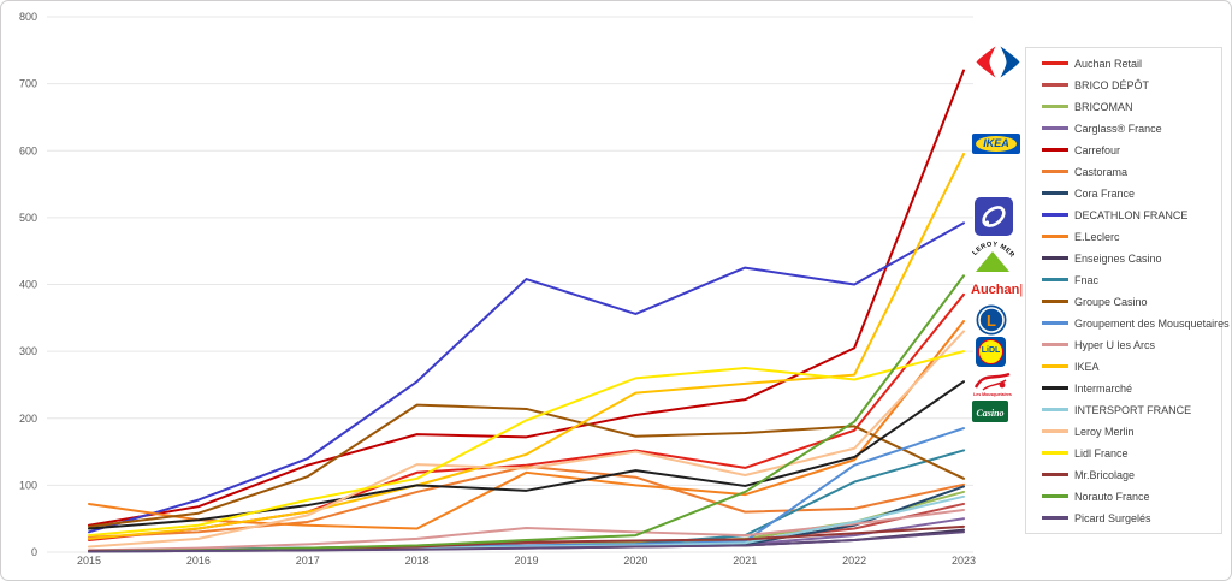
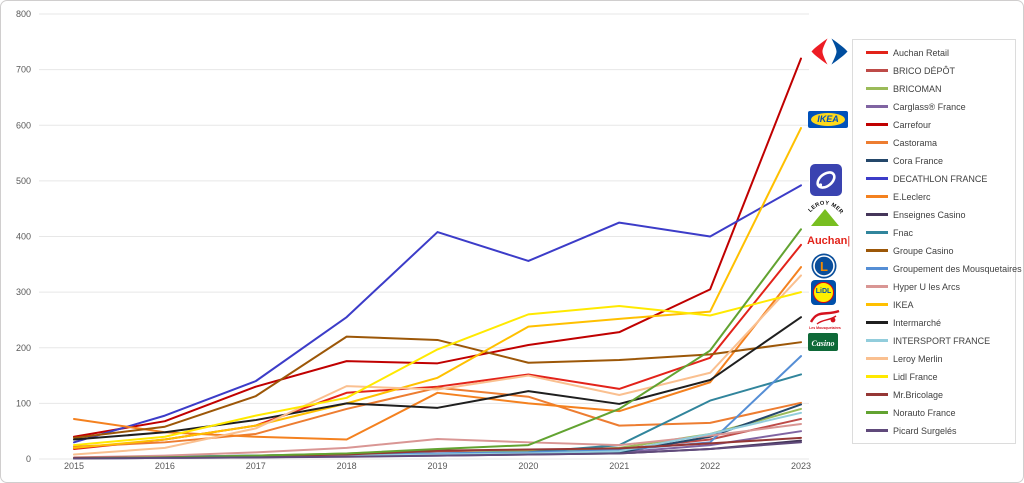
Groupement des Mousquetaires/2022: 130 -> 30
Groupe Casino/2023: 110 -> 210
